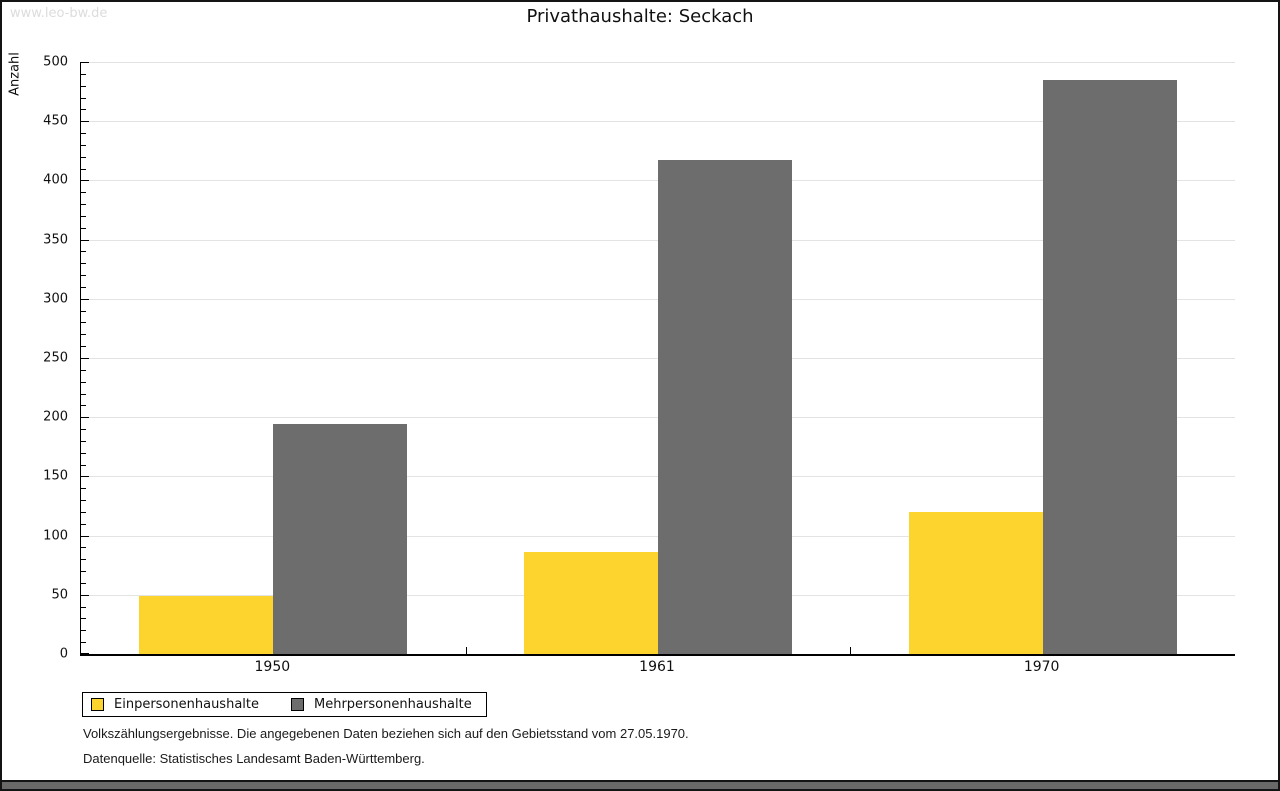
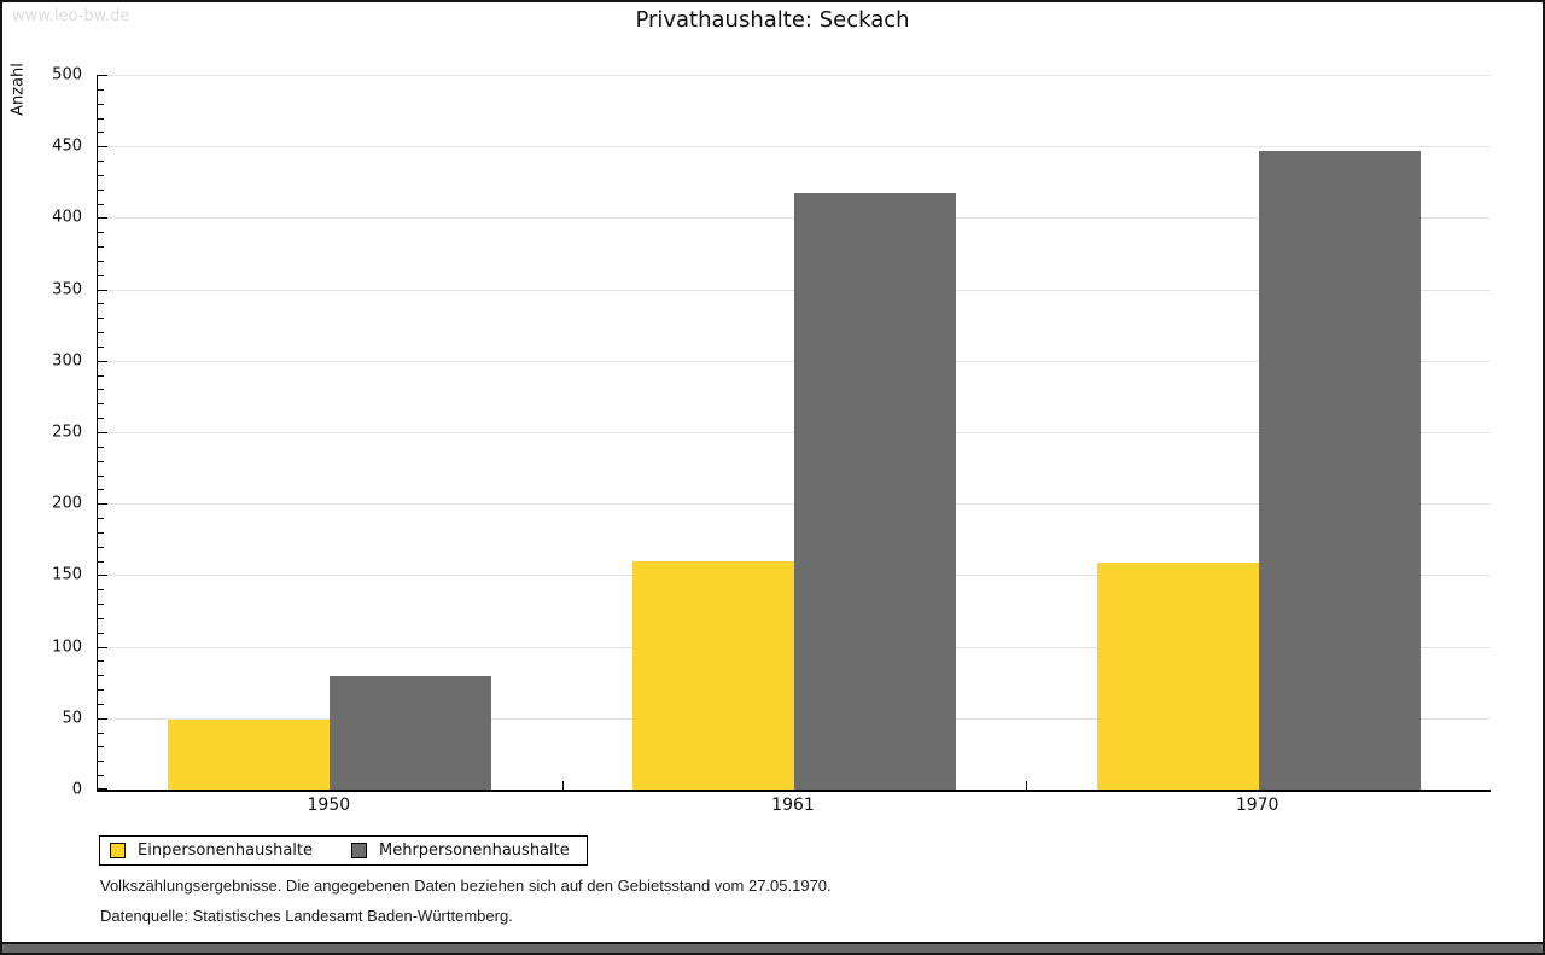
Mehrpersonenhaushalte/1950: 194 -> 79
Einpersonenhaushalte/1961: 86 -> 160
Einpersonenhaushalte/1970: 120 -> 159
Mehrpersonenhaushalte/1970: 485 -> 447
